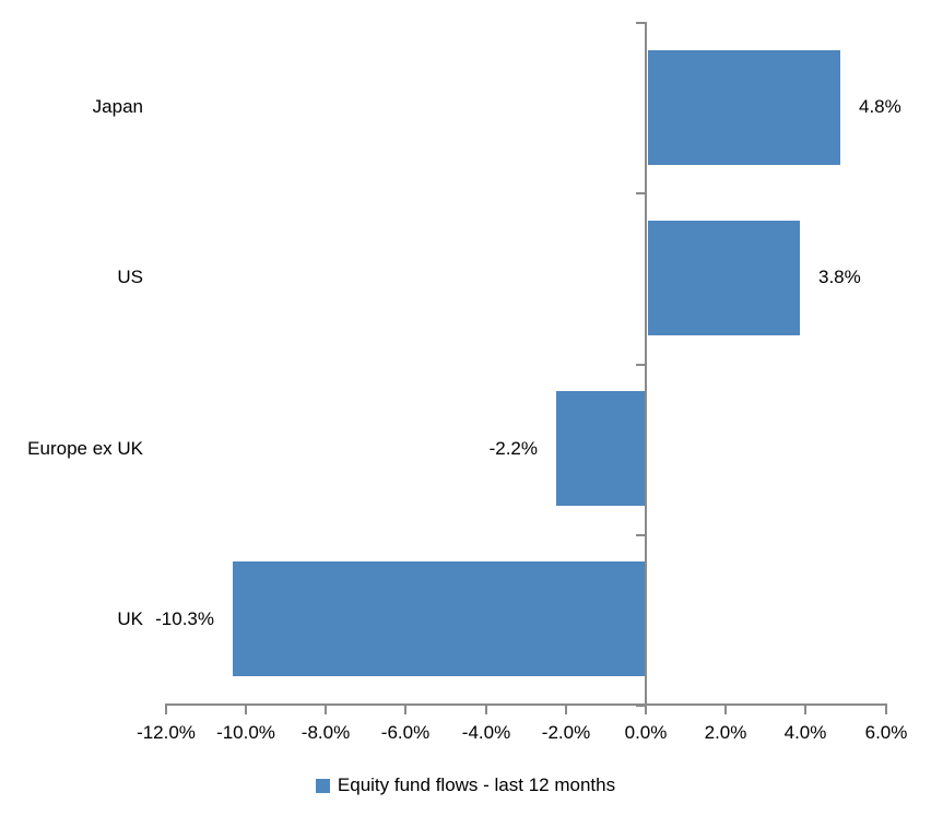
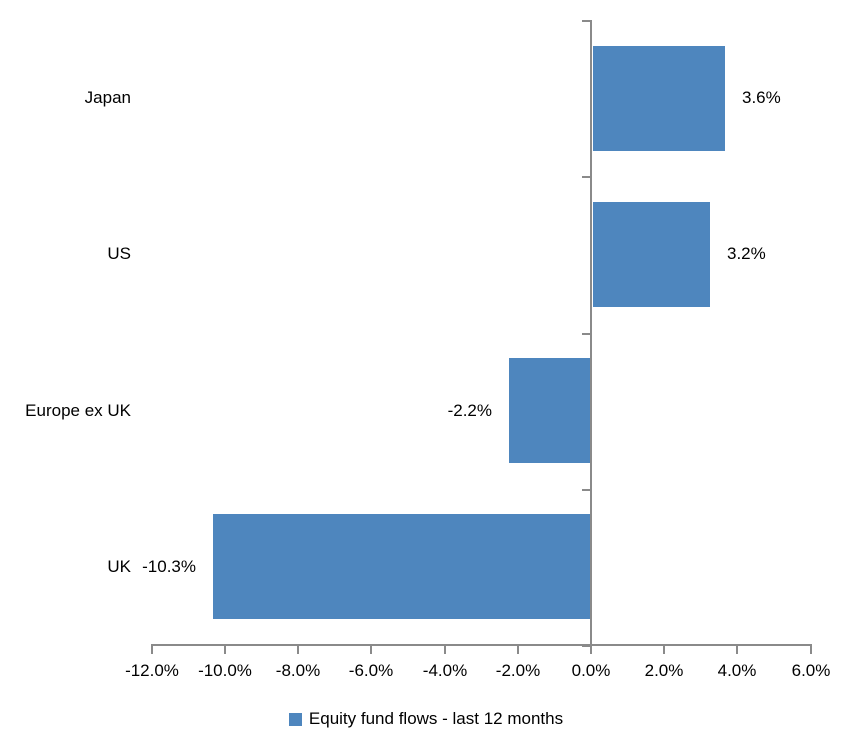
Japan: 4.8% -> 3.6%
US: 3.8% -> 3.2%
